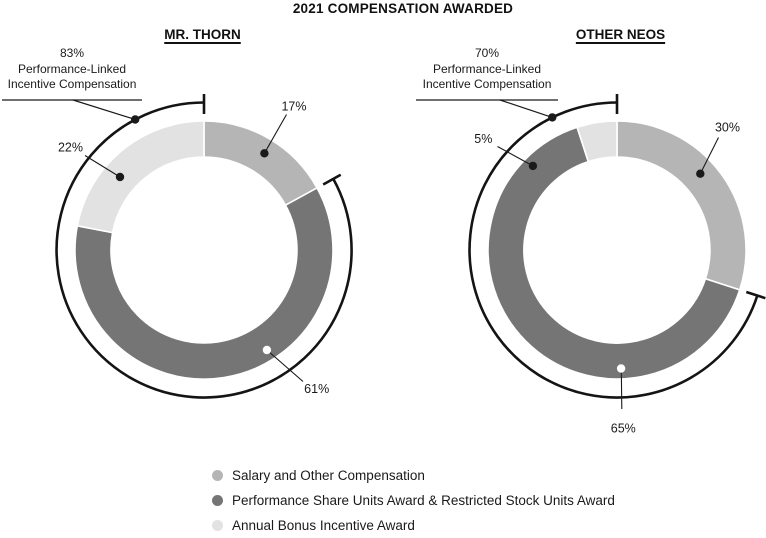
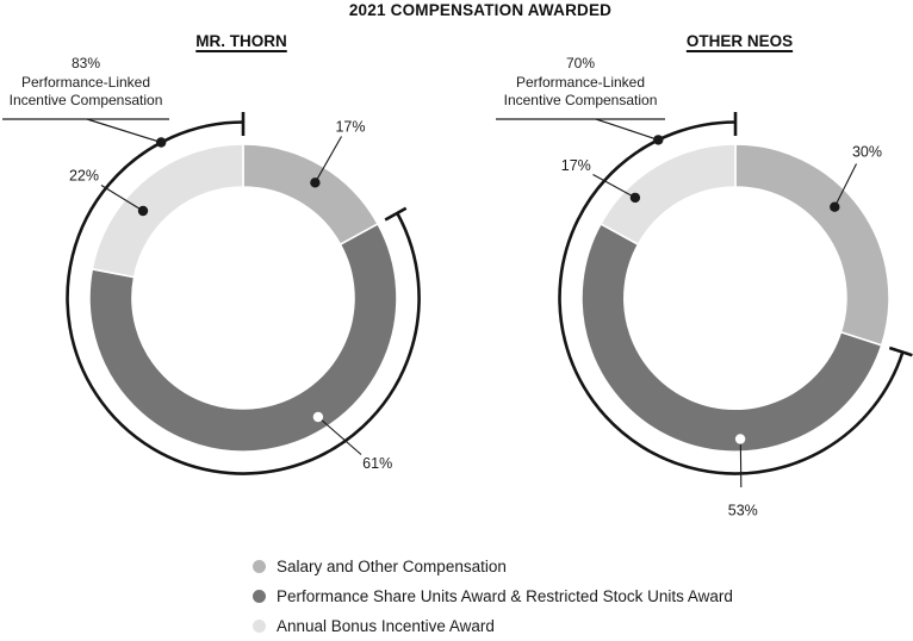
OTHER NEOS/Performance Share Units Award & Restricted Stock Units Award: 65% -> 53%
OTHER NEOS/Annual Bonus Incentive Award: 5% -> 17%
